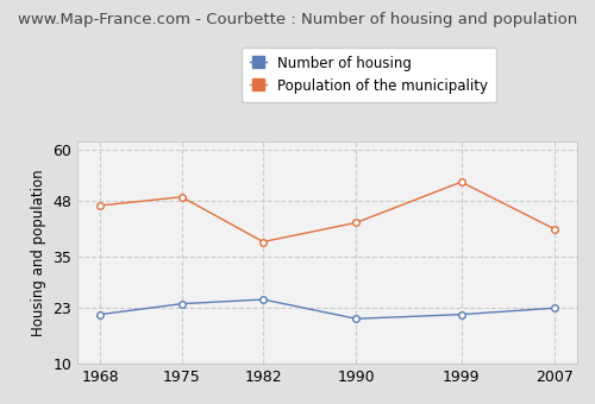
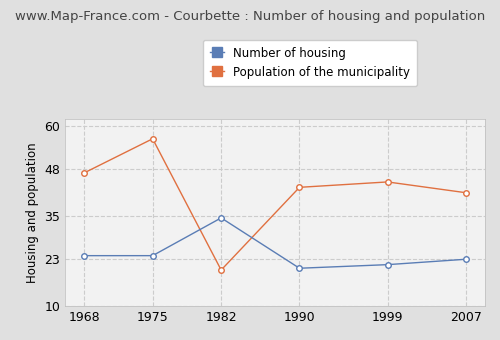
Number of housing/1968: 21.5 -> 24.0
Population of the municipality/1975: 49.0 -> 56.5
Number of housing/1982: 25.0 -> 34.5
Population of the municipality/1982: 38.5 -> 20.0
Population of the municipality/1999: 52.5 -> 44.5
